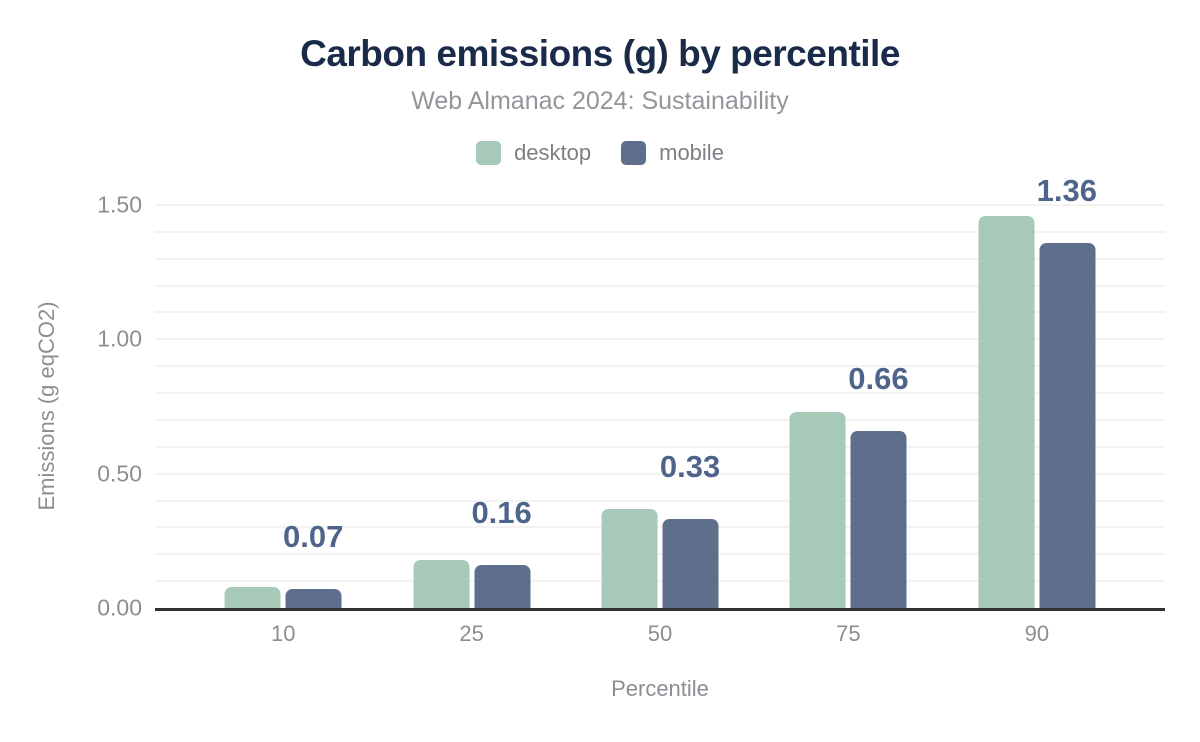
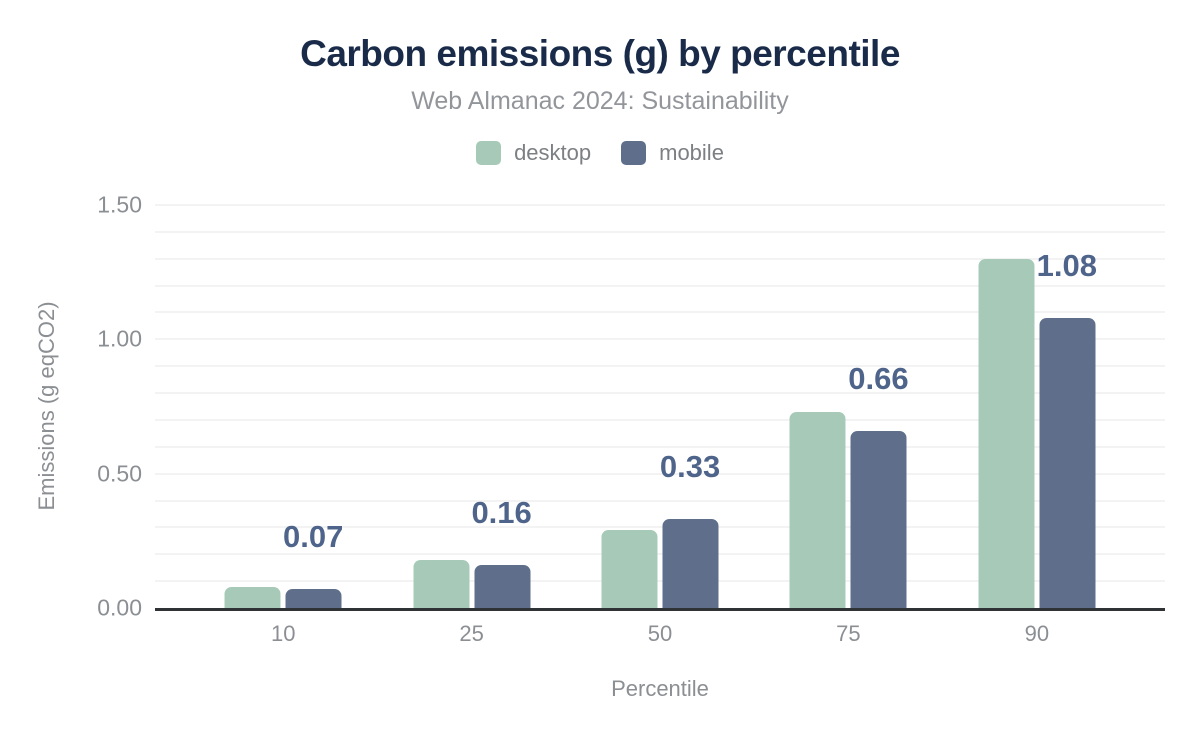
desktop/50: 0.37 -> 0.29
desktop/90: 1.46 -> 1.30
mobile/90: 1.36 -> 1.08
